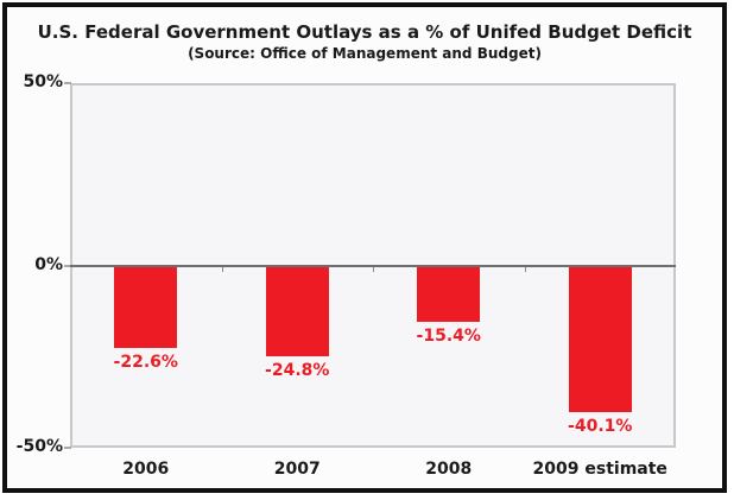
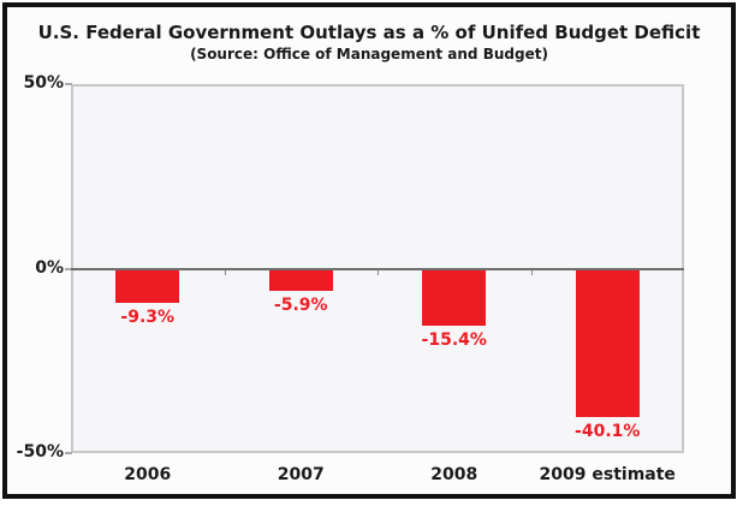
2006: -22.6% -> -9.3%
2007: -24.8% -> -5.9%
